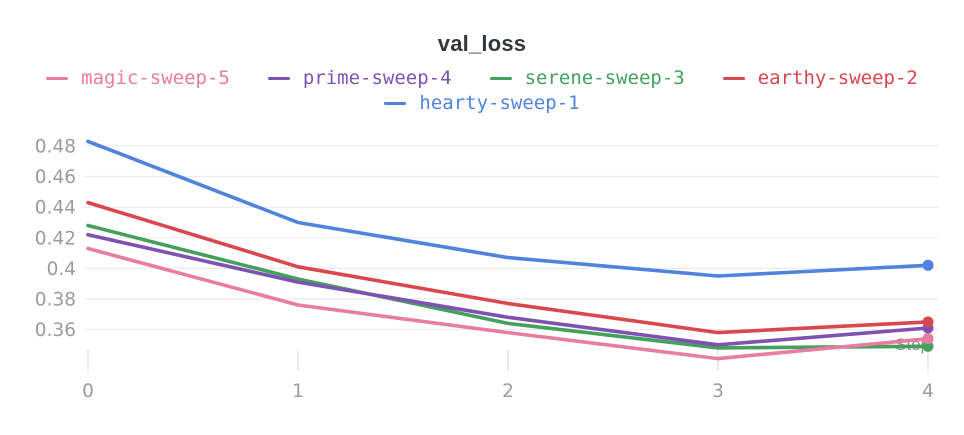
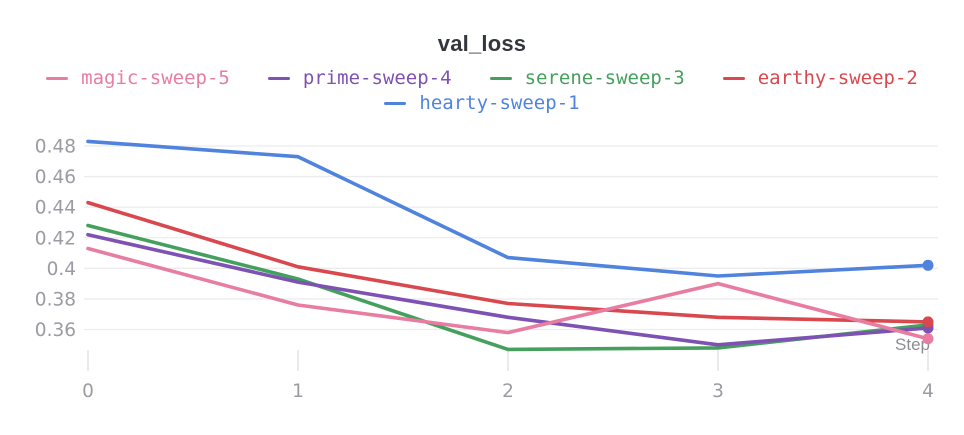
hearty-sweep-1/1: 0.430 -> 0.473
serene-sweep-3/2: 0.364 -> 0.347
magic-sweep-5/3: 0.341 -> 0.390
earthy-sweep-2/3: 0.358 -> 0.368
serene-sweep-3/4: 0.349 -> 0.363
